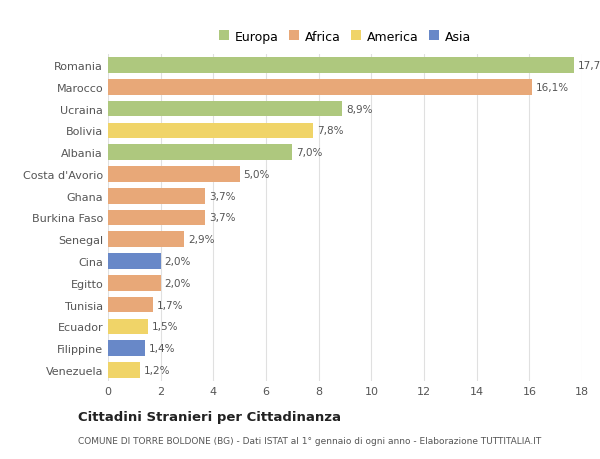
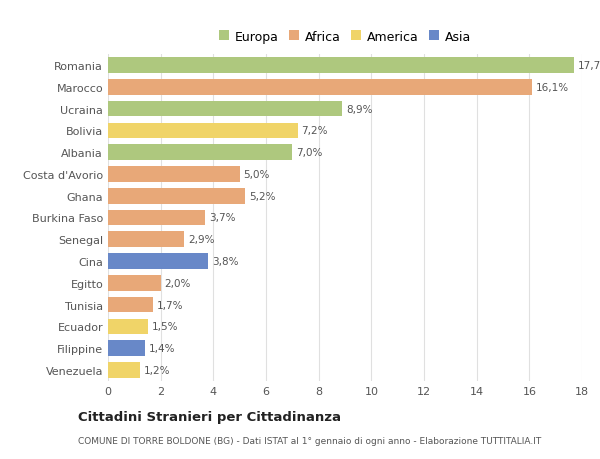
Bolivia: 7,8% -> 7,2%
Ghana: 3,7% -> 5,2%
Cina: 2,0% -> 3,8%
